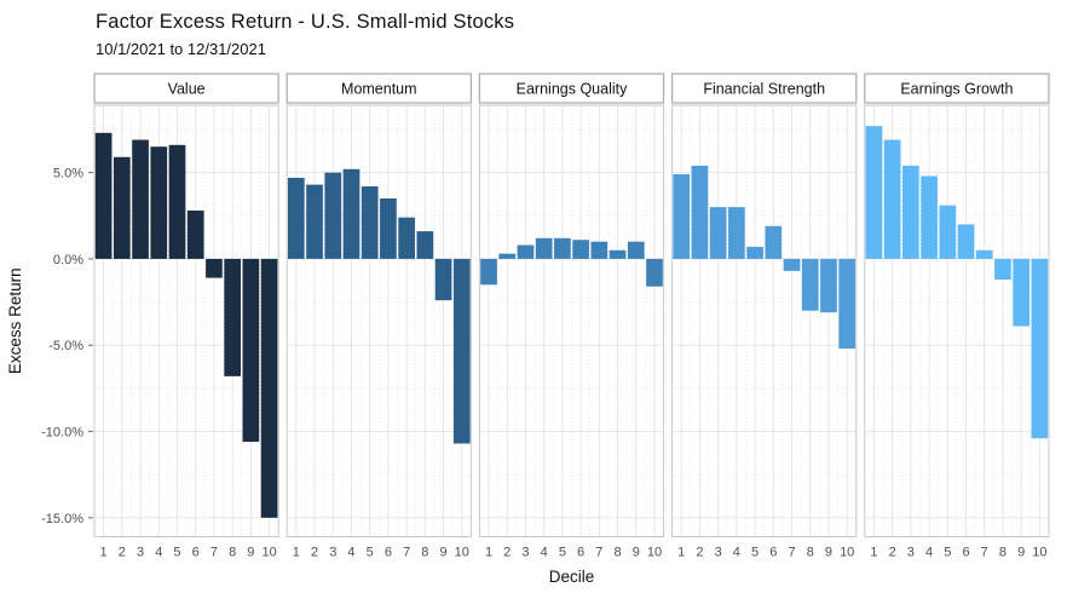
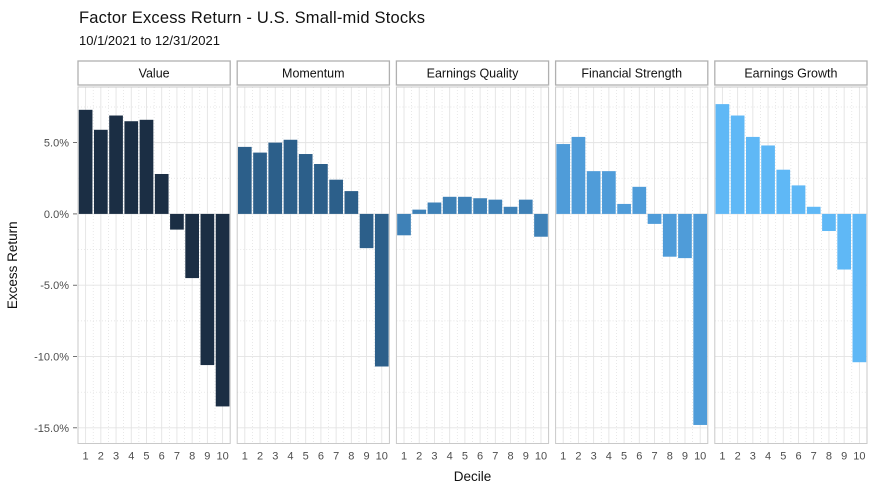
Value/8: -6.8% -> -4.5%
Value/10: -15.0% -> -13.5%
Financial Strength/10: -5.2% -> -14.8%
